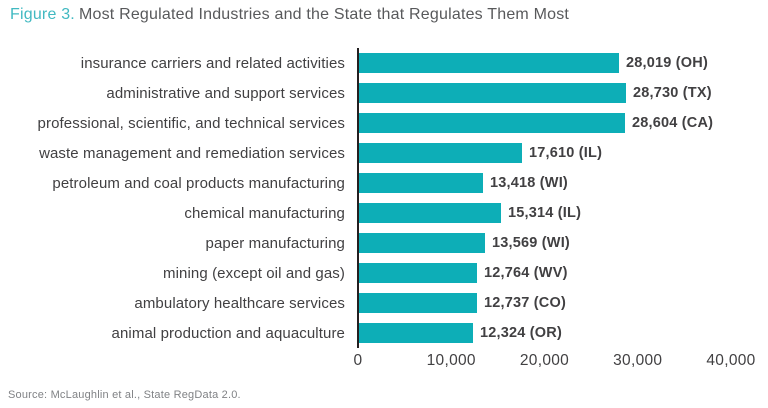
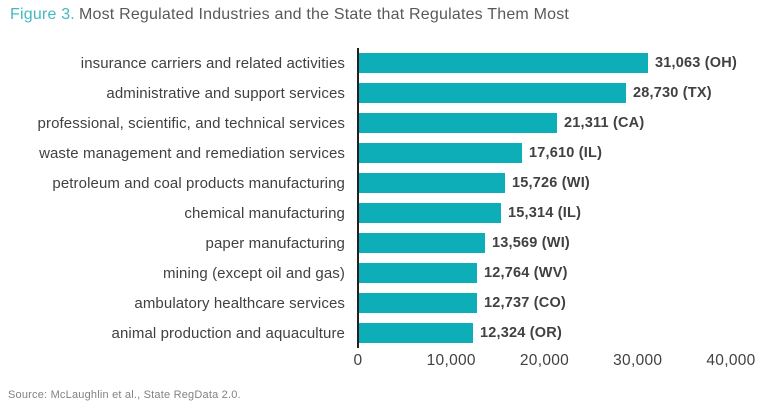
insurance carriers and related activities: 28,019 -> 31,063
professional, scientific, and technical services: 28,604 -> 21,311
petroleum and coal products manufacturing: 13,418 -> 15,726
